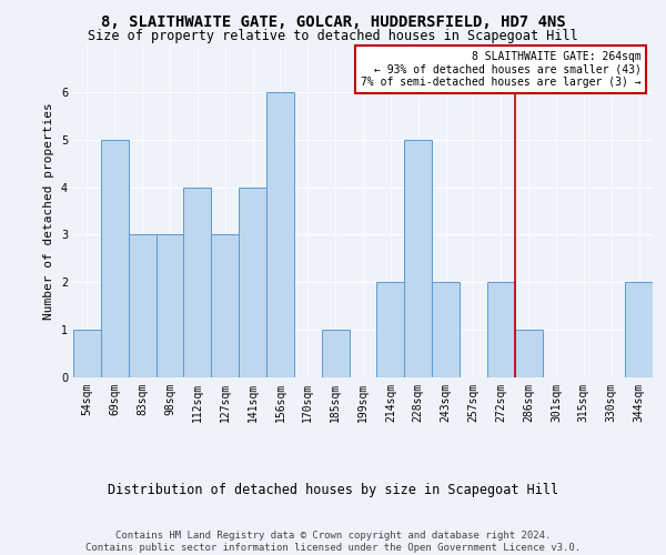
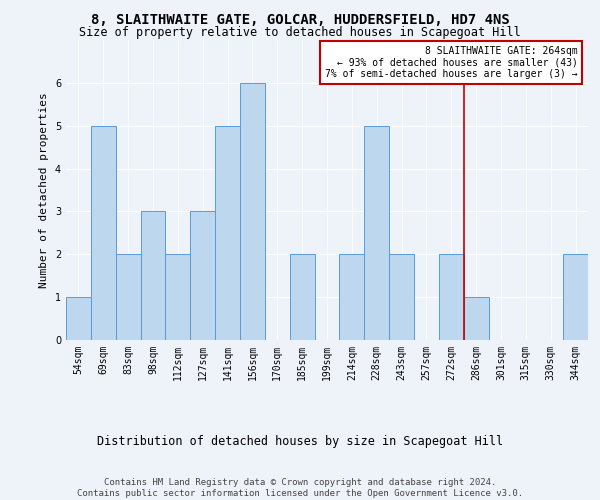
83sqm: 3 -> 2
112sqm: 4 -> 2
141sqm: 4 -> 5
185sqm: 1 -> 2
